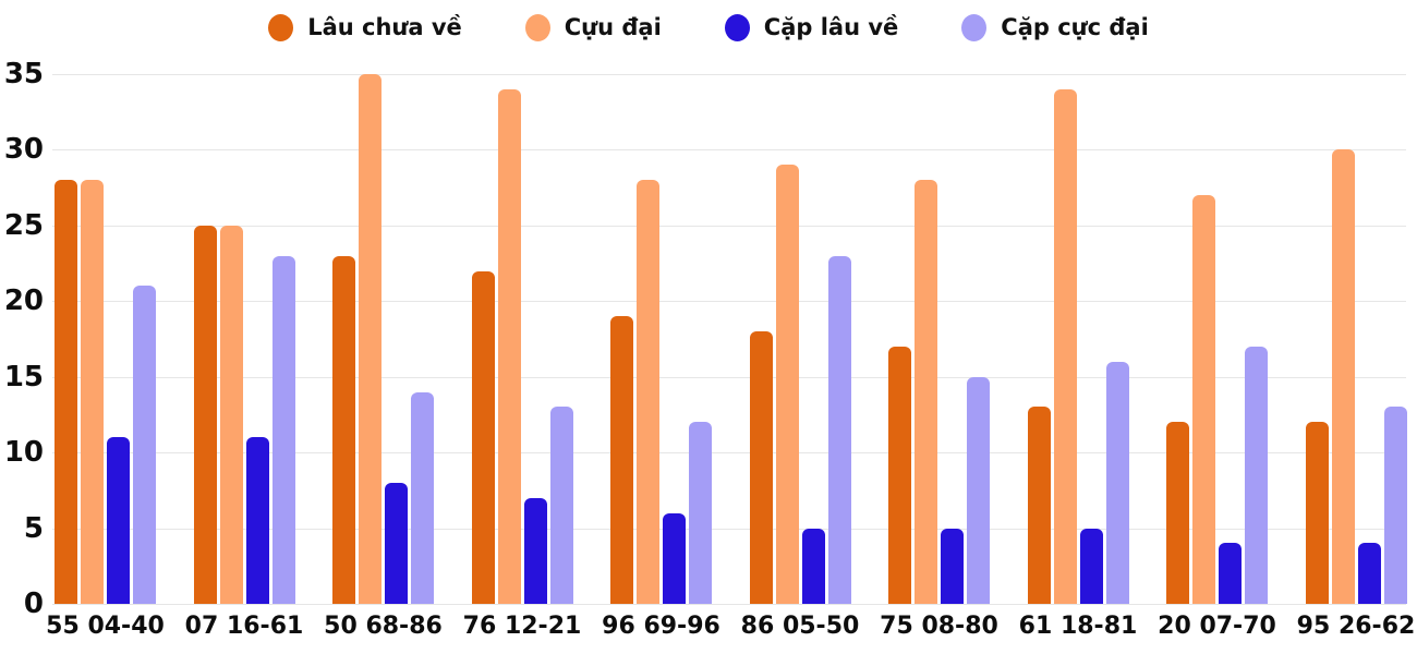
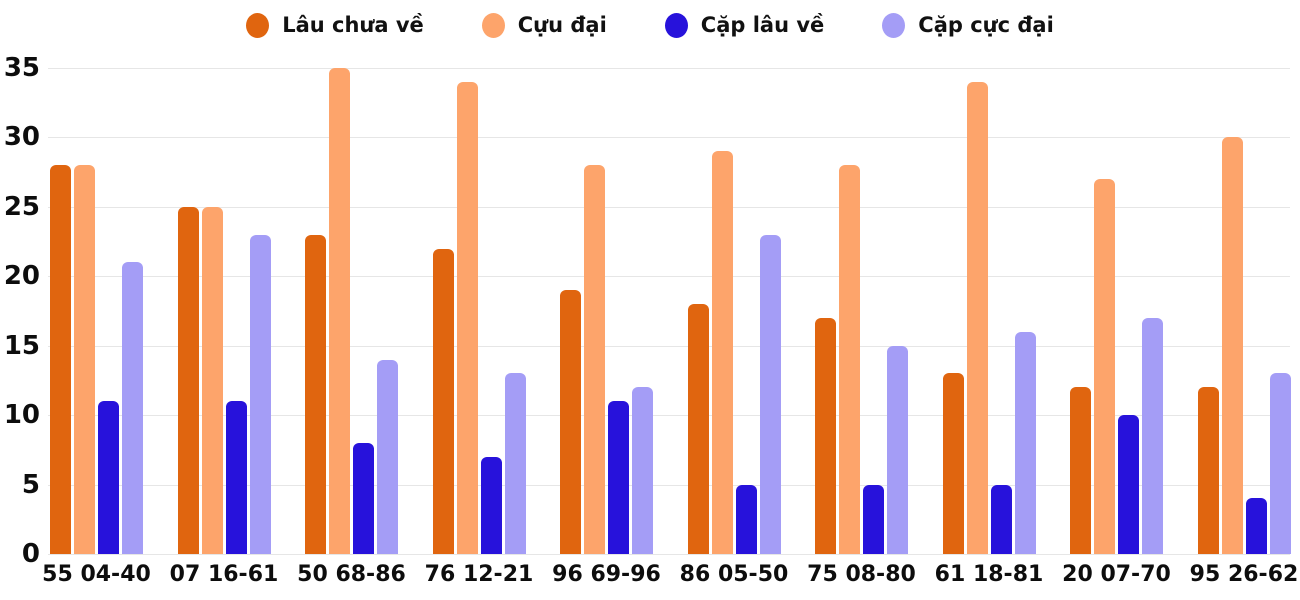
Cặp lâu về/96 69-96: 6 -> 11
Cặp lâu về/20 07-70: 4 -> 10
